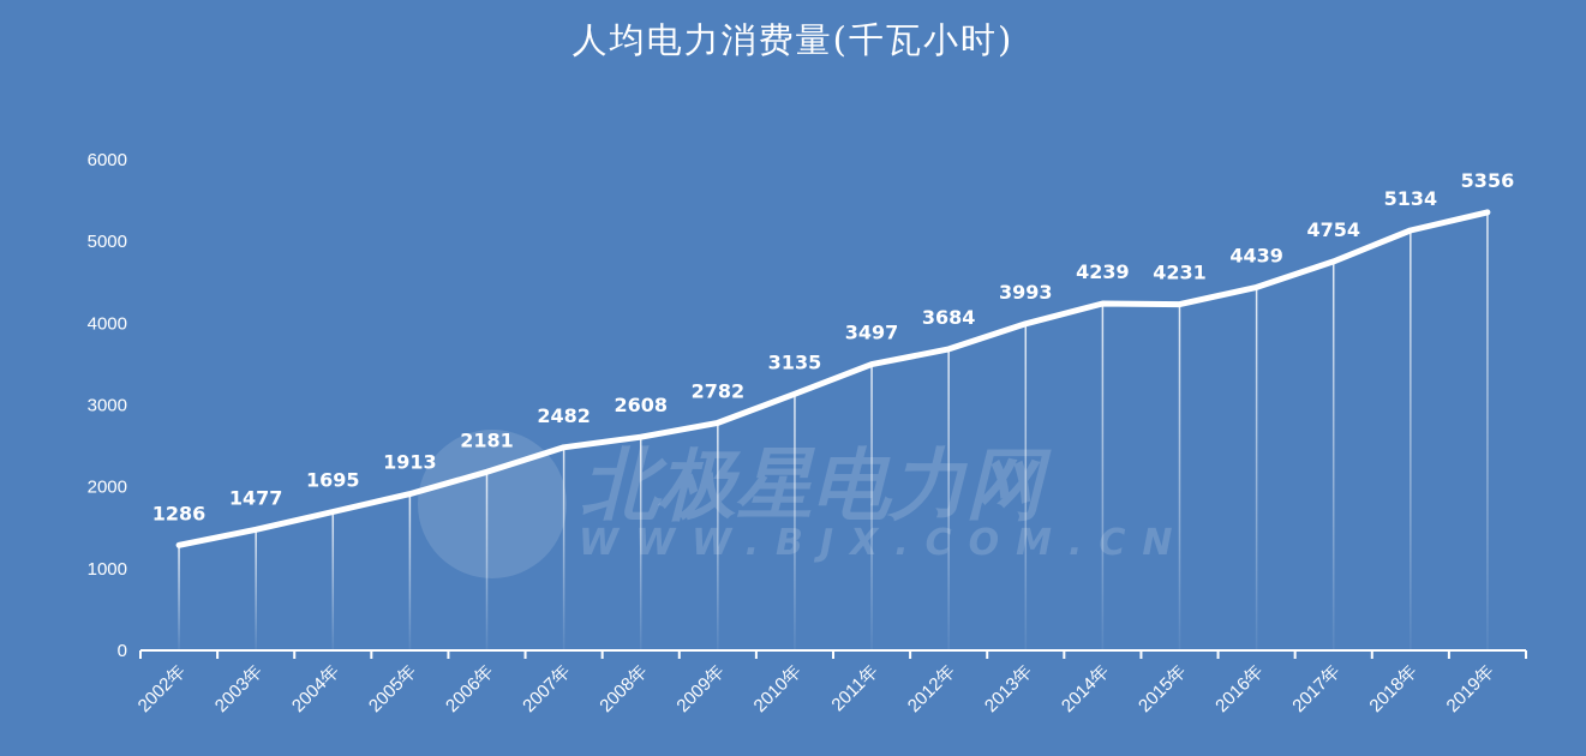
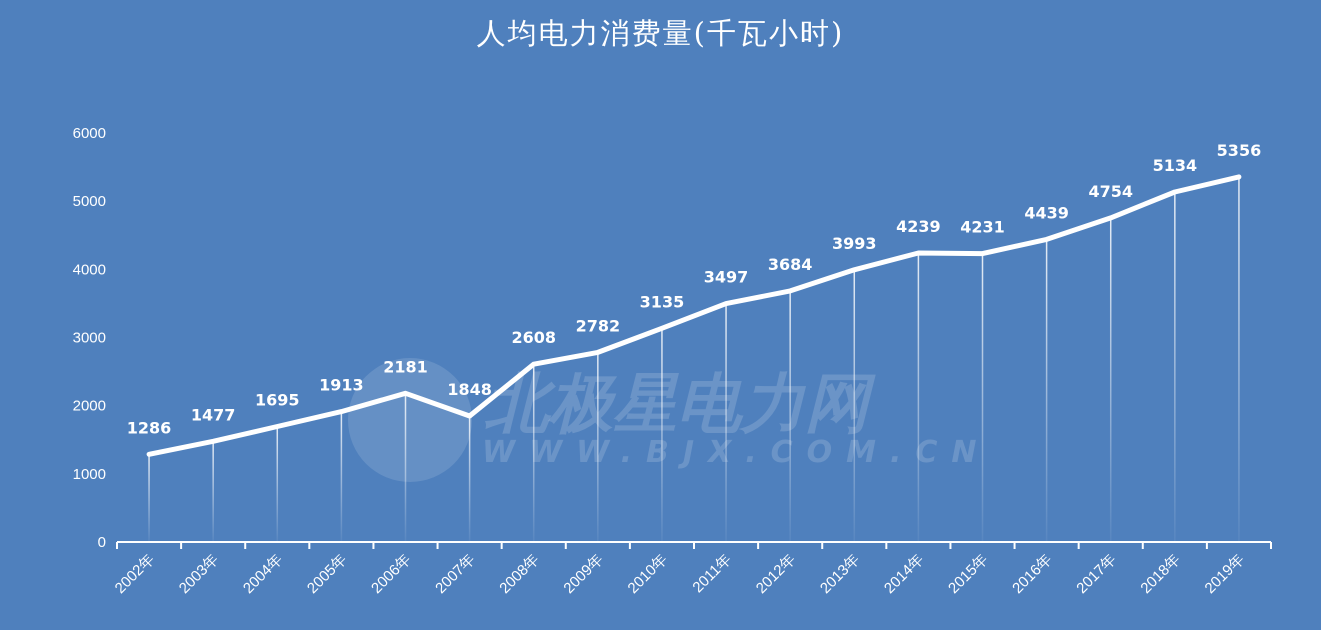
2007年: 2482 -> 1848
